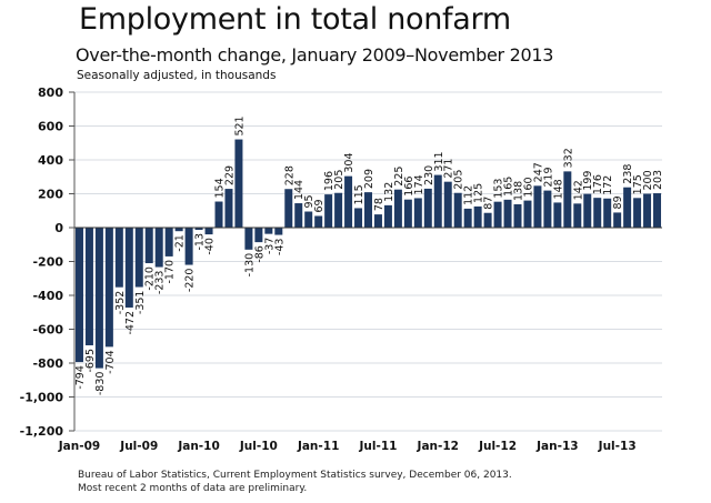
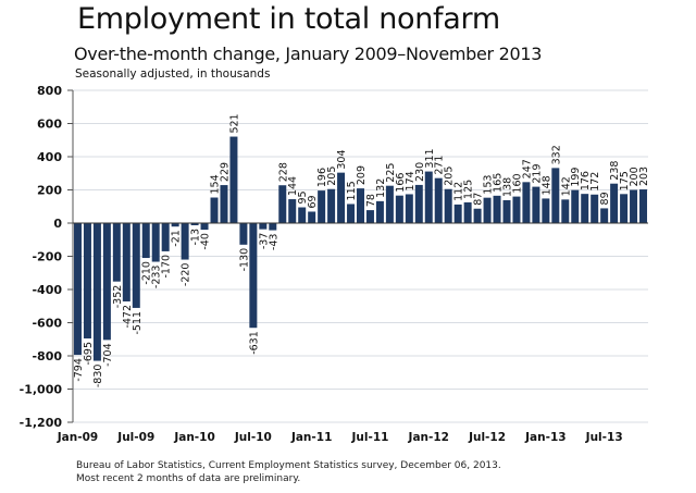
Jul-09: -351 -> -511
Jul-10: -86 -> -631
